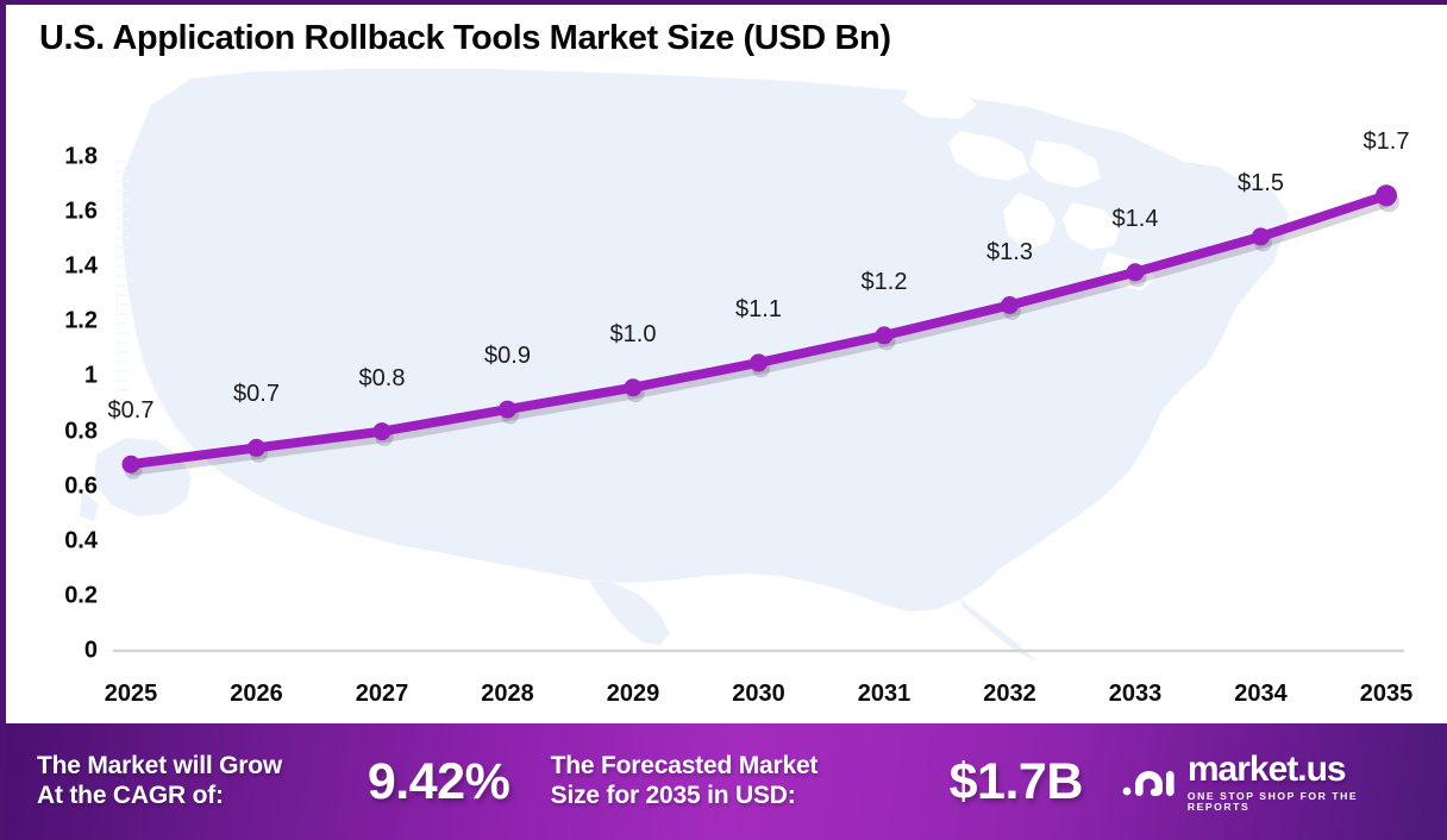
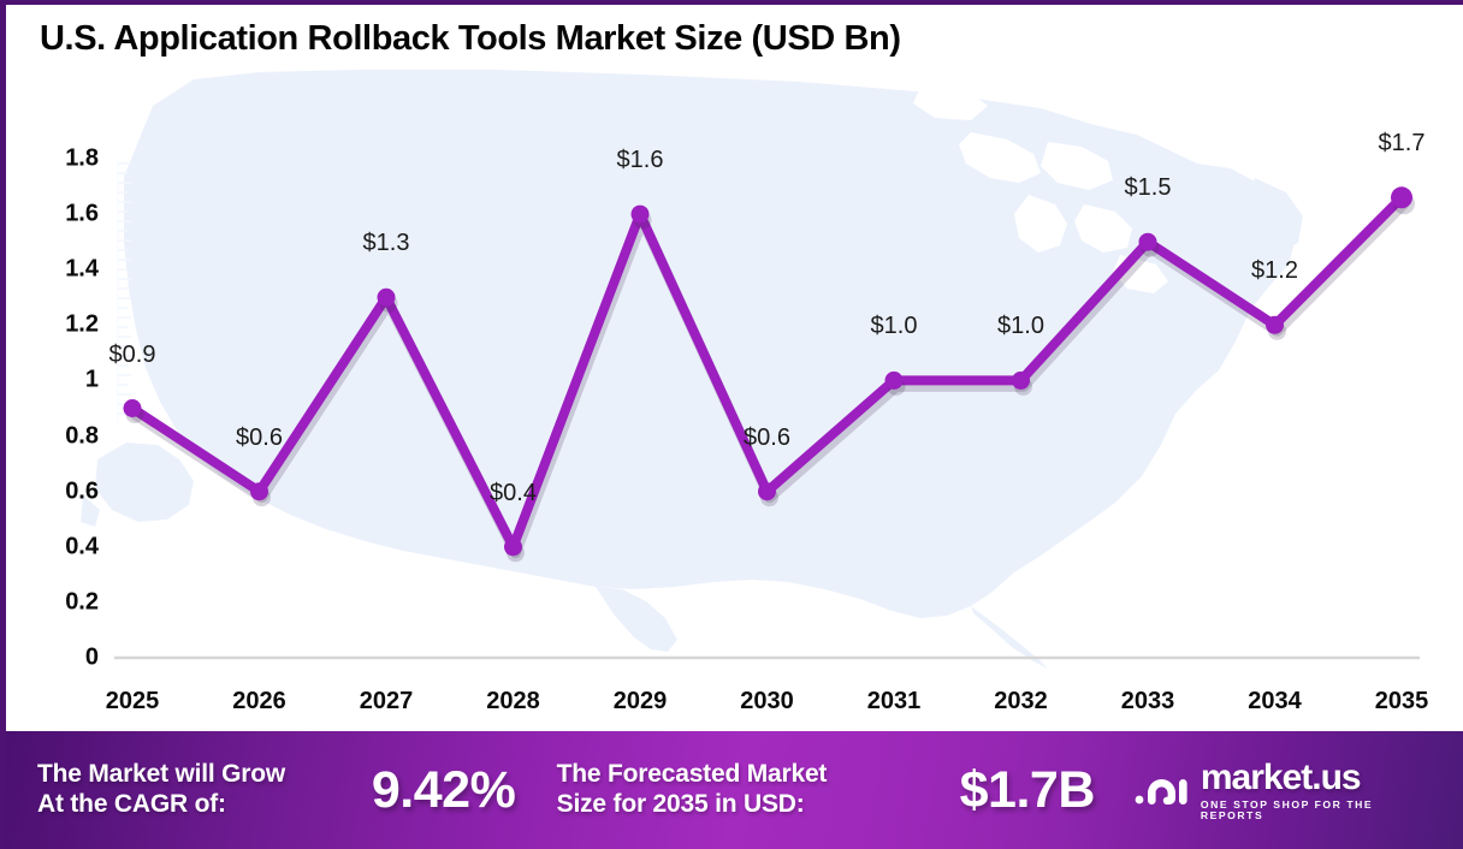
2025: $0.7 -> $0.9
2026: $0.7 -> $0.6
2027: $0.8 -> $1.3
2028: $0.9 -> $0.4
2029: $1.0 -> $1.6
2030: $1.1 -> $0.6
2031: $1.2 -> $1.0
2032: $1.3 -> $1.0
2033: $1.4 -> $1.5
2034: $1.5 -> $1.2
